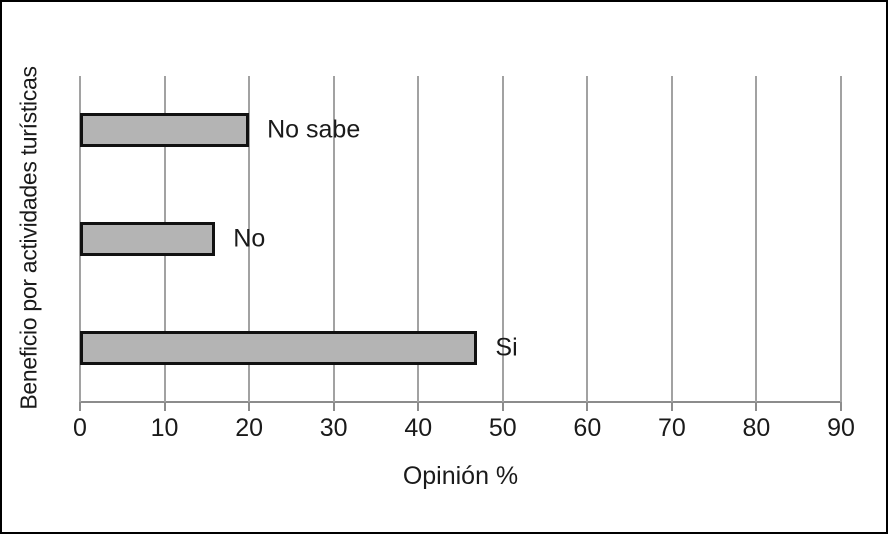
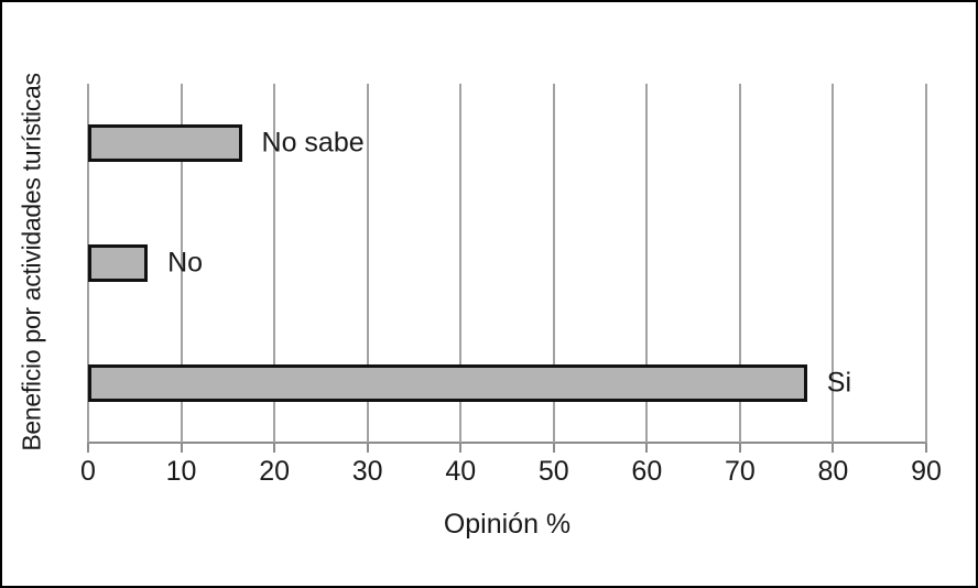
No sabe: 20 -> 16
No: 16 -> 6
Si: 47 -> 77
